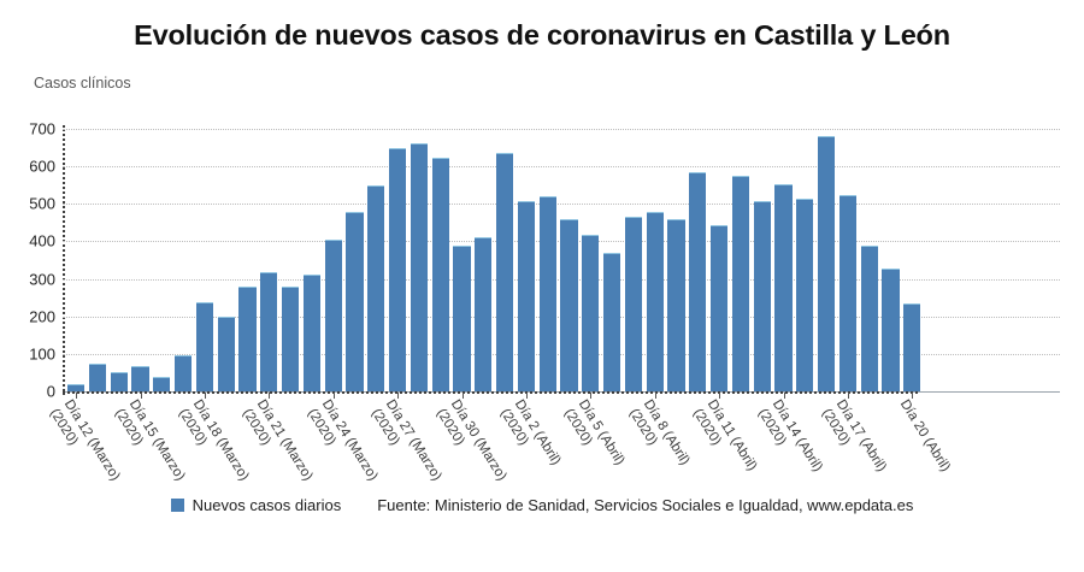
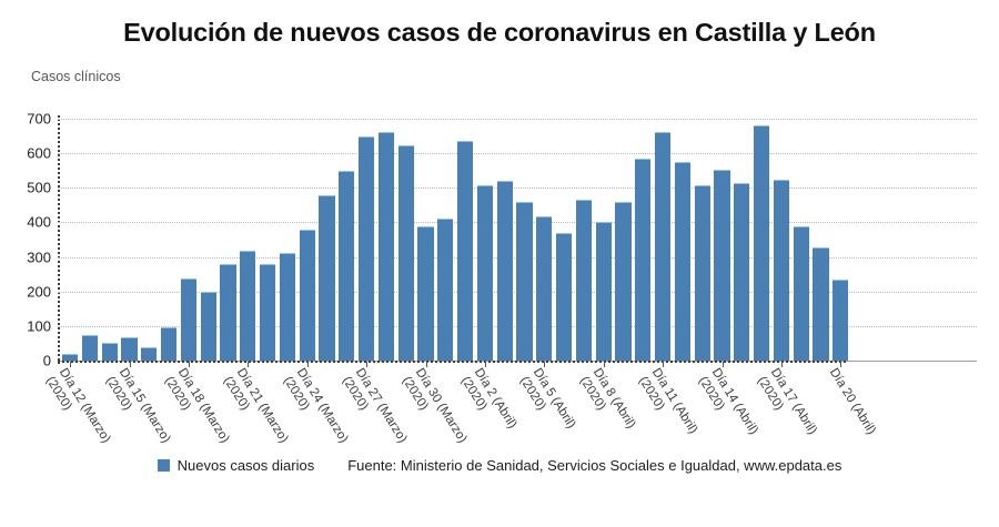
Día 24 (Marzo) (2020): 400 -> 380
Día 8 (Abril) (2020): 480 -> 400
Día 11 (Abril) (2020): 440 -> 660
